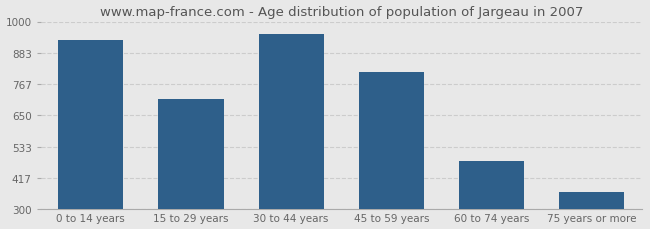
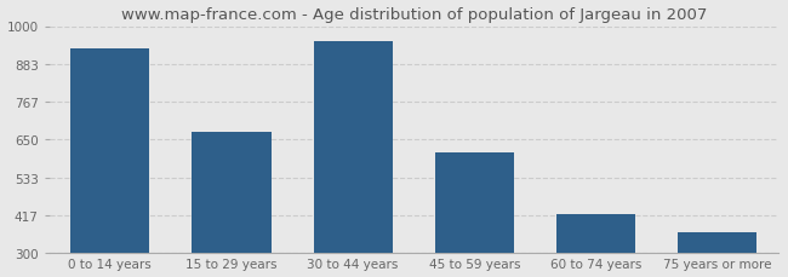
15 to 29 years: 710 -> 675
45 to 59 years: 810 -> 610
60 to 74 years: 480 -> 420
